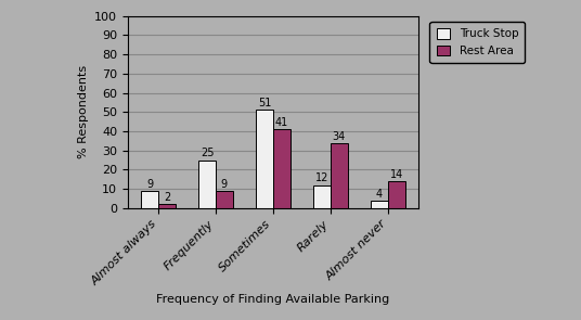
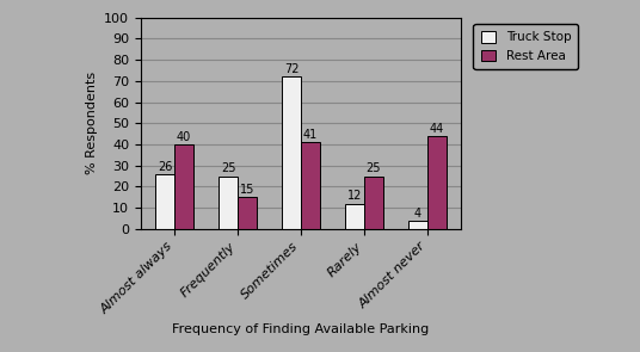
Truck Stop/Almost always: 9 -> 26
Rest Area/Almost always: 2 -> 40
Rest Area/Frequently: 9 -> 15
Truck Stop/Sometimes: 51 -> 72
Rest Area/Rarely: 34 -> 25
Rest Area/Almost never: 14 -> 44
